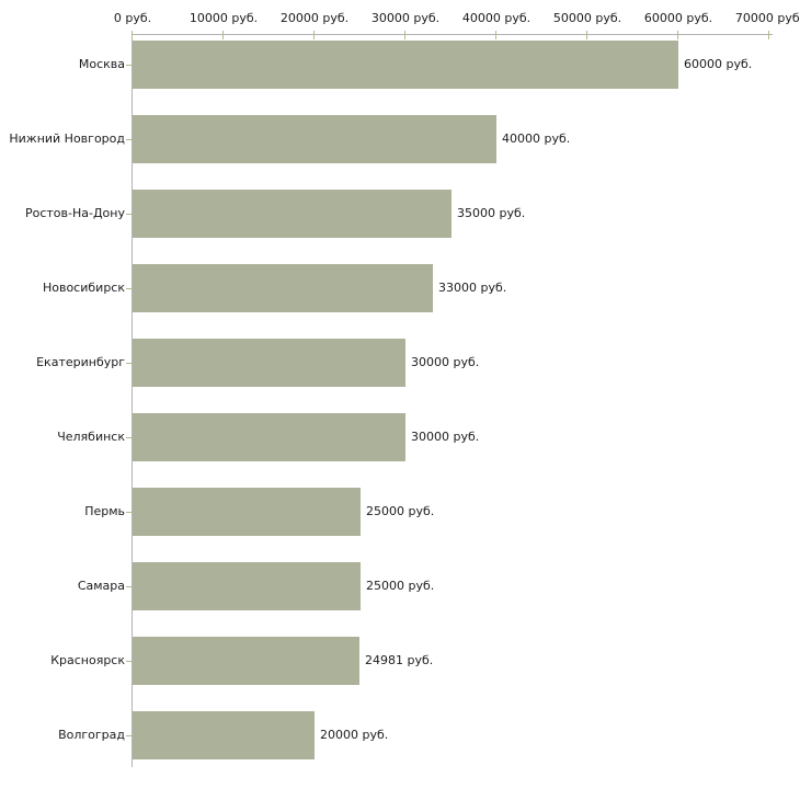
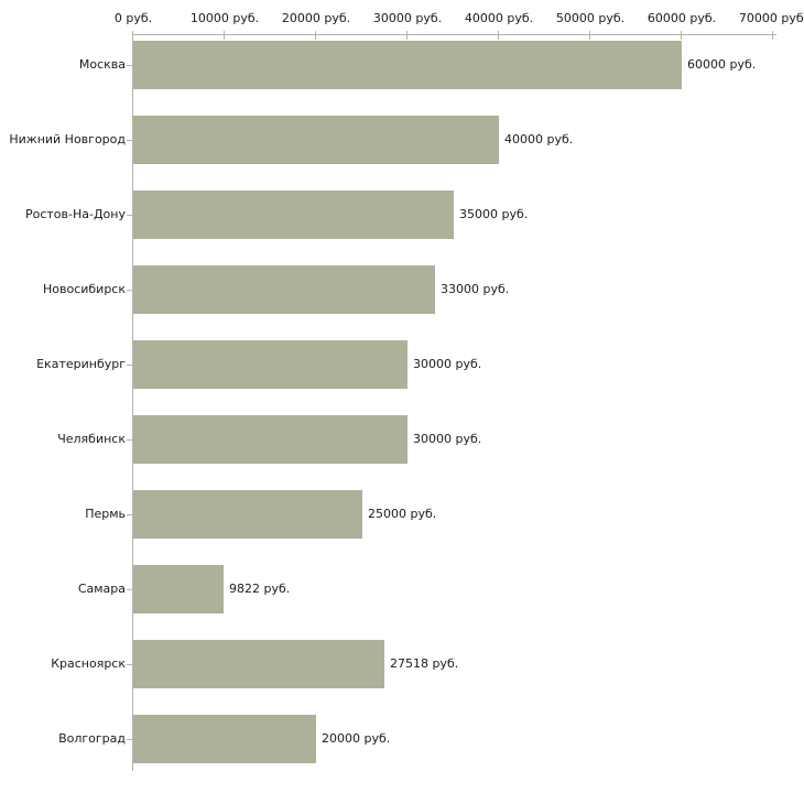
Самара: 25000 -> 9822
Красноярск: 24981 -> 27518
